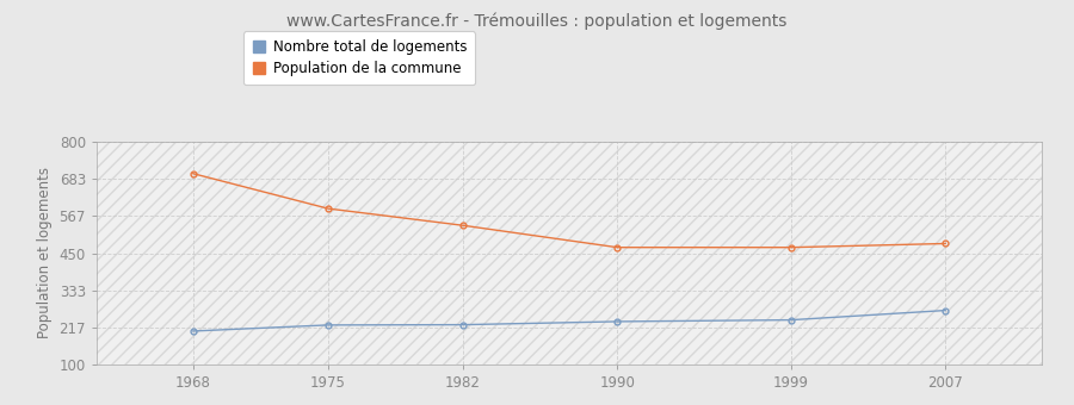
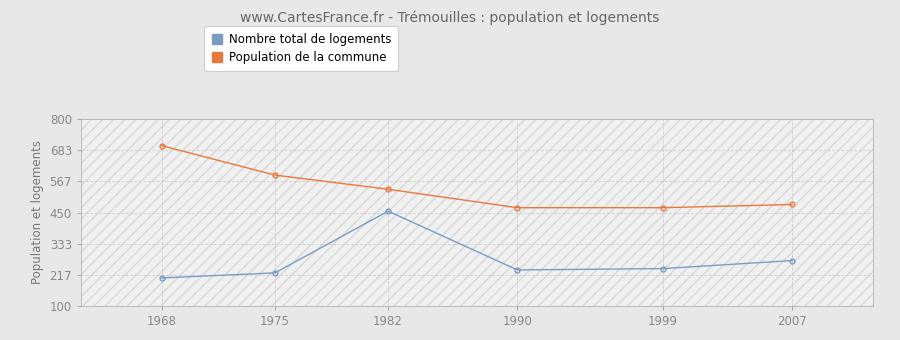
Nombre total de logements/1982: 225 -> 455
